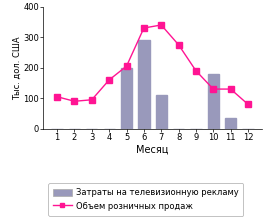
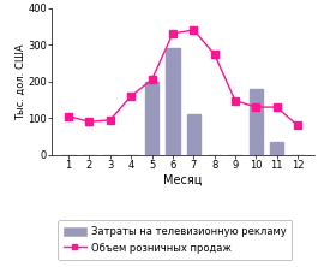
Объем розничных продаж/9: 190 -> 148
